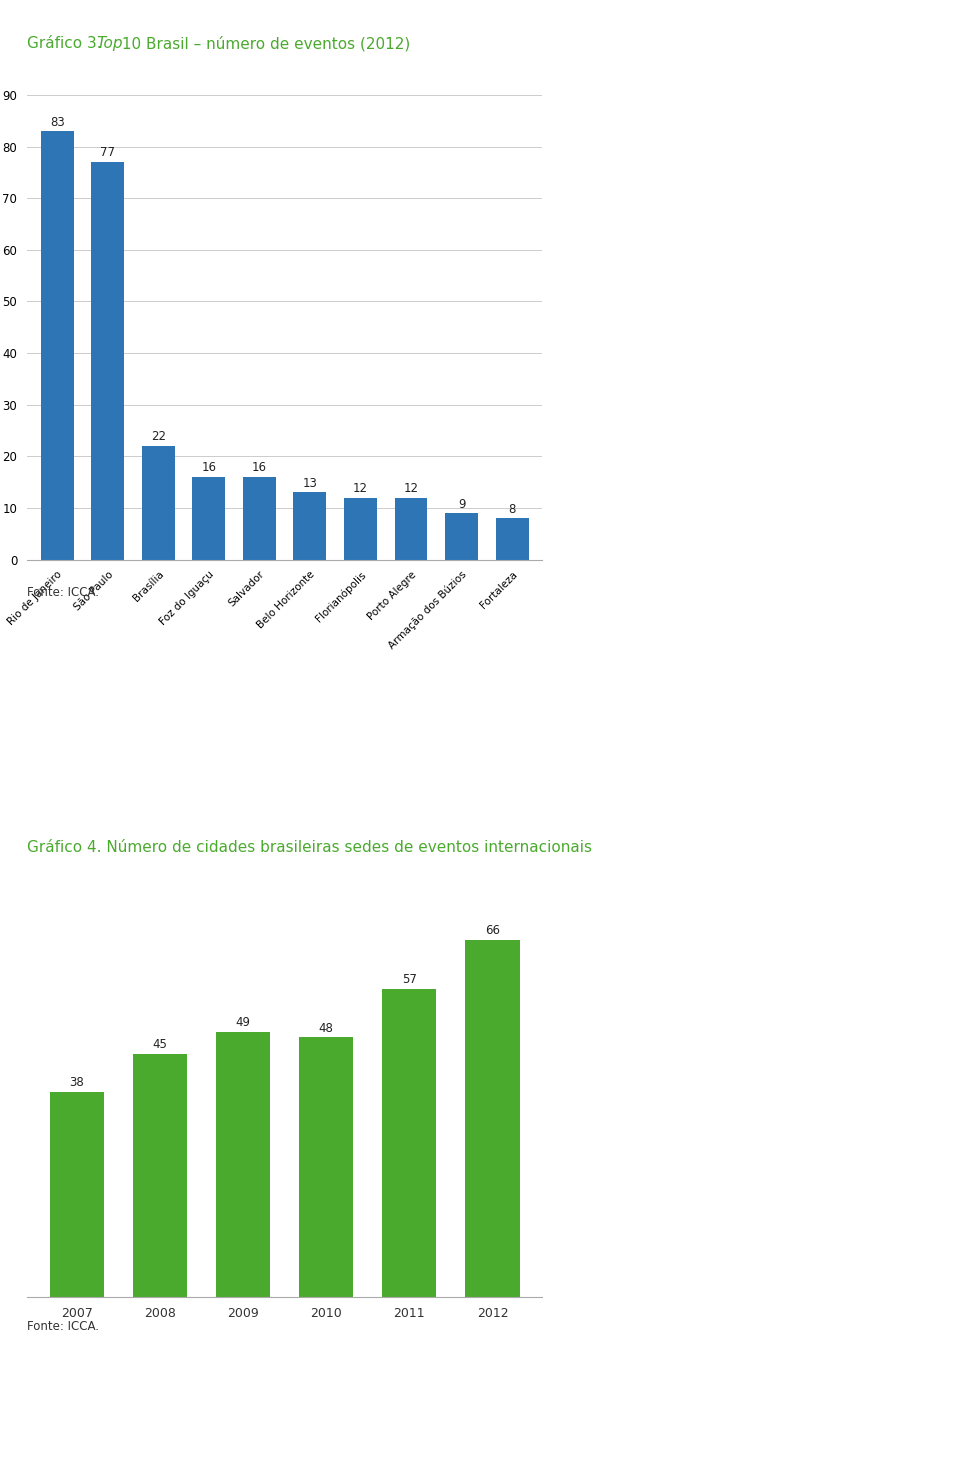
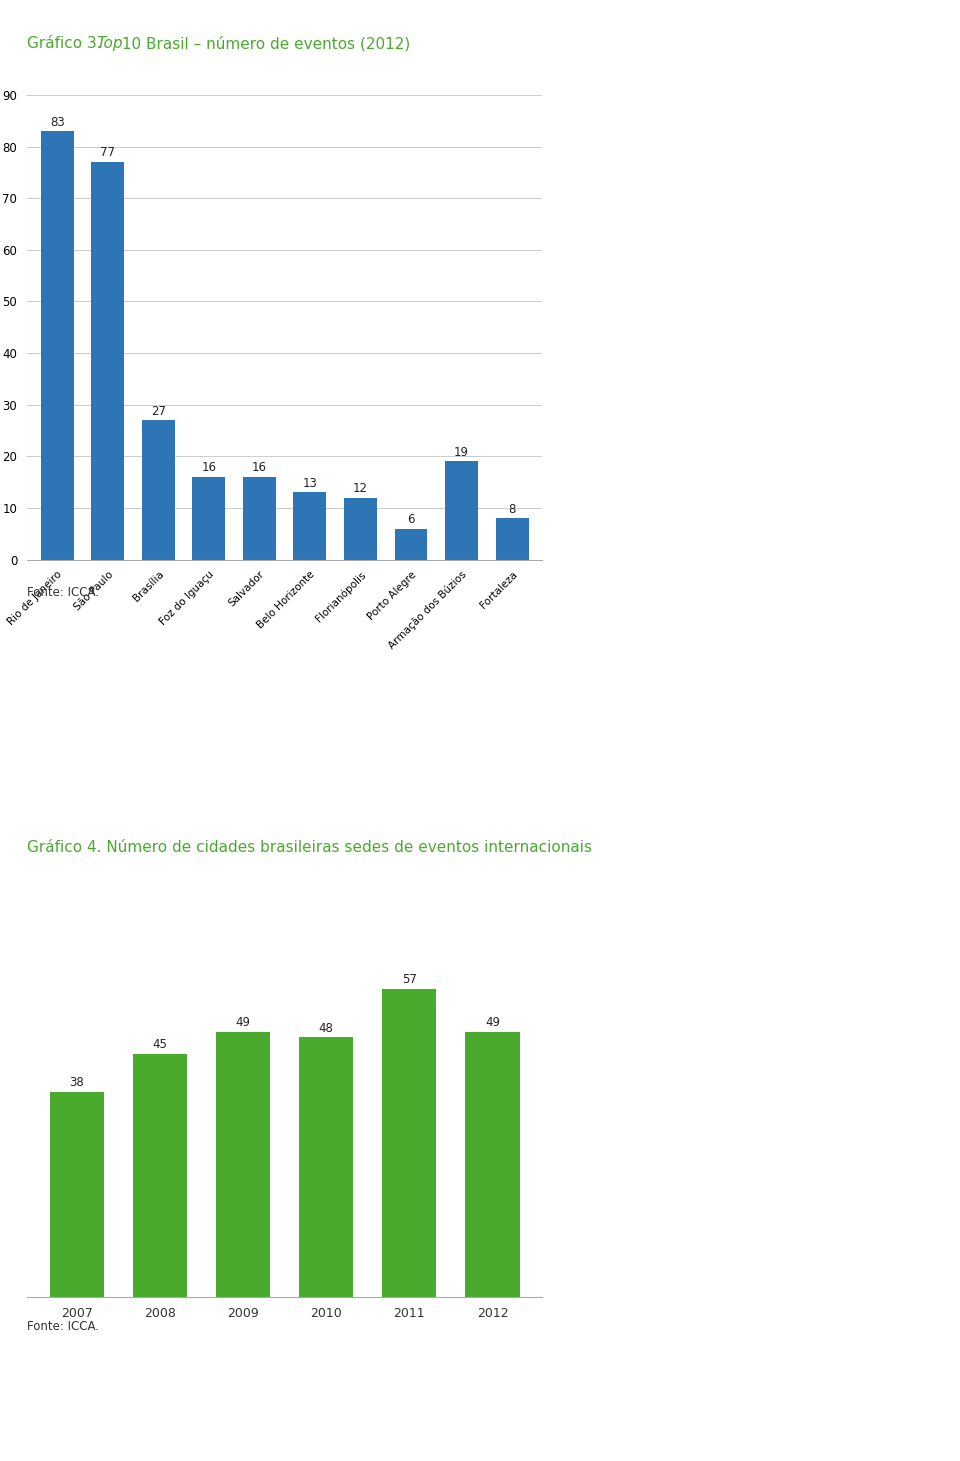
Brasília: 22 -> 27
Porto Alegre: 12 -> 6
Armação dos Búzios: 9 -> 19
2012: 66 -> 49
